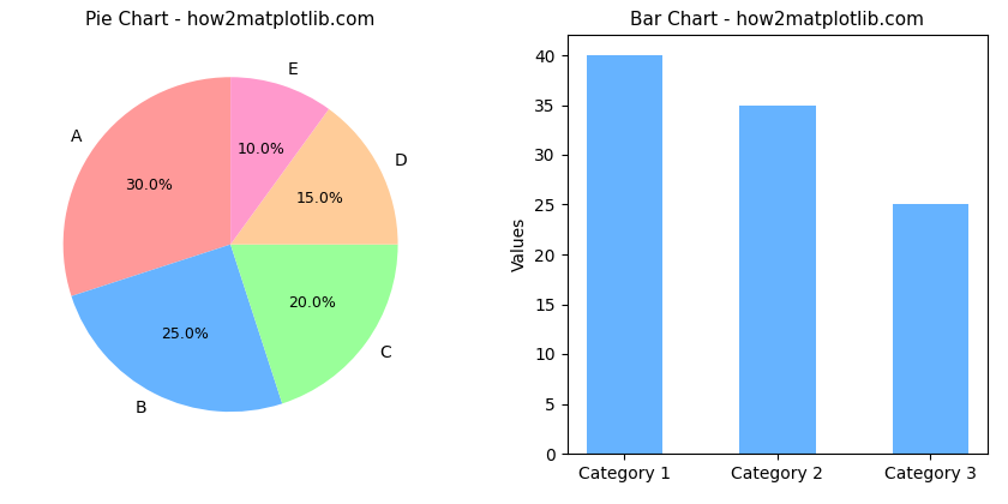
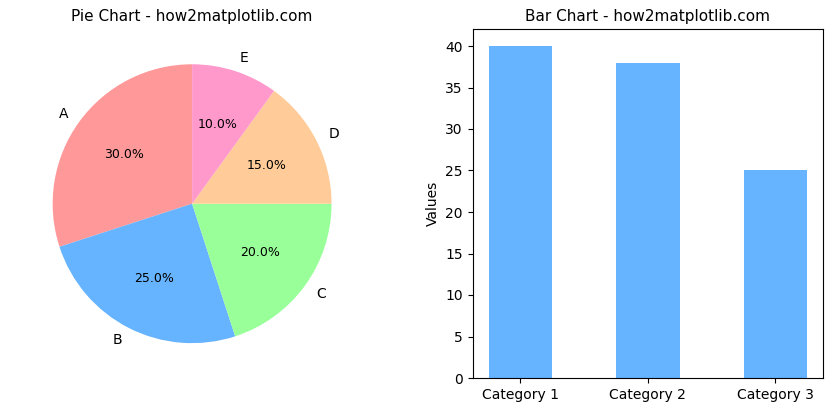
Category 2: 35 -> 38
